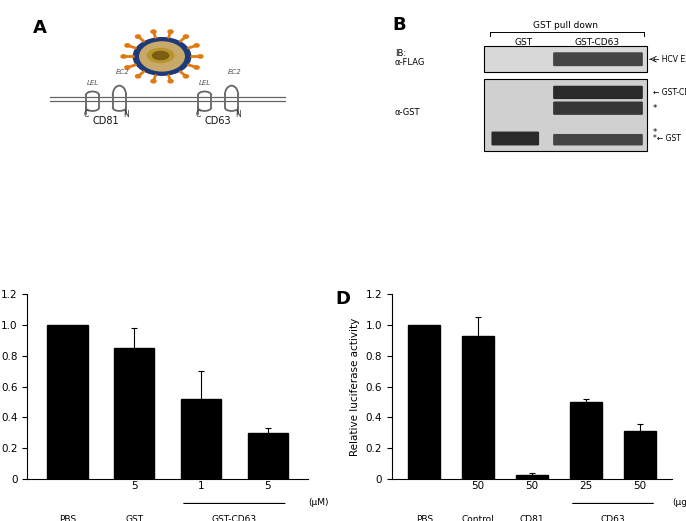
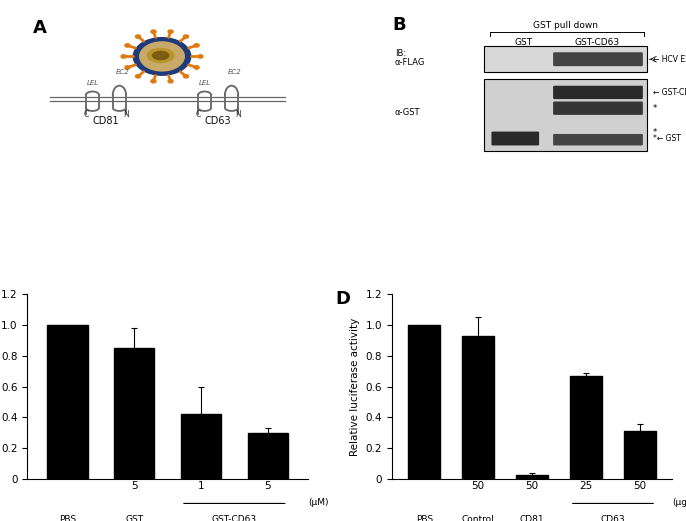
1: 0.52 -> 0.42
25: 0.50 -> 0.67
